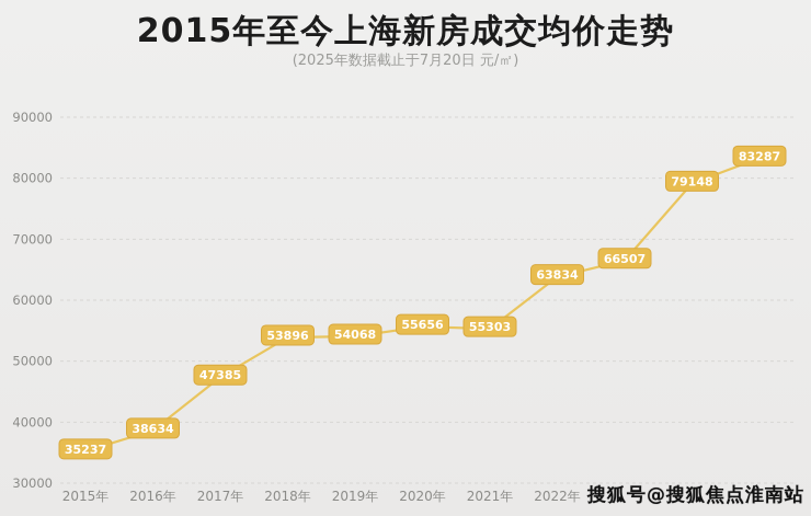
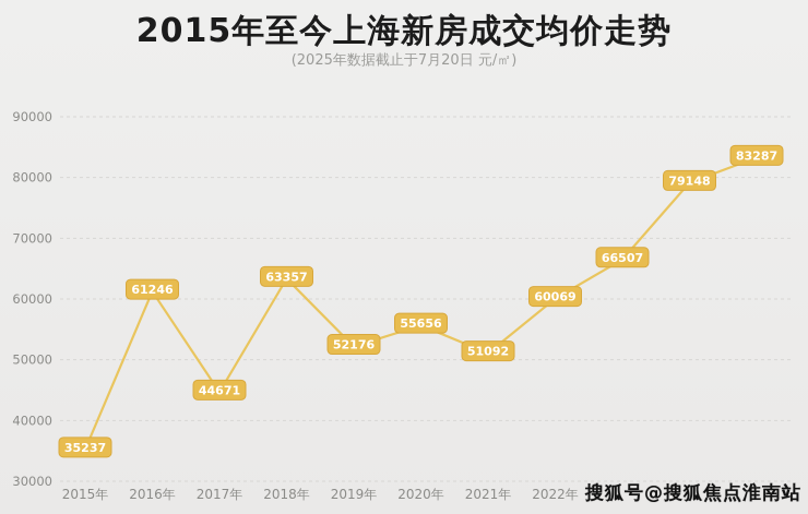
2016年: 38634 -> 61246
2017年: 47385 -> 44671
2018年: 53896 -> 63357
2019年: 54068 -> 52176
2021年: 55303 -> 51092
2022年: 63834 -> 60069
